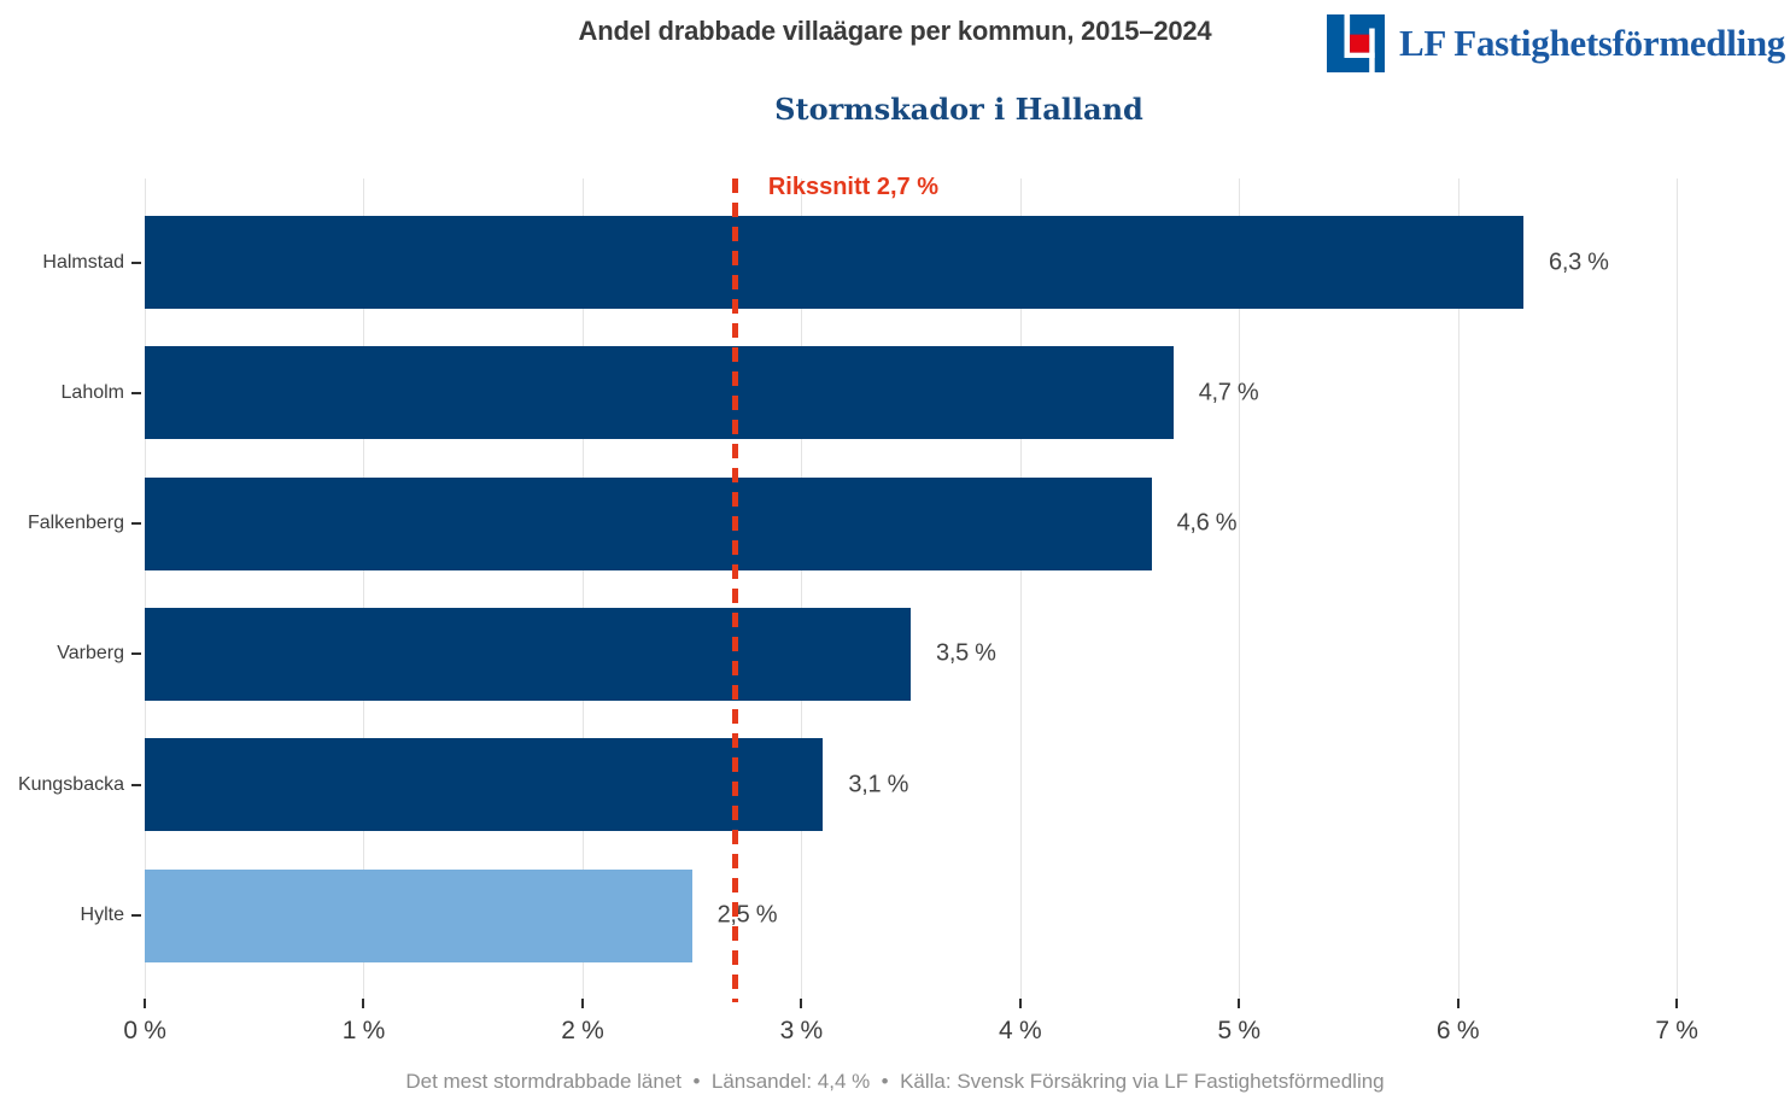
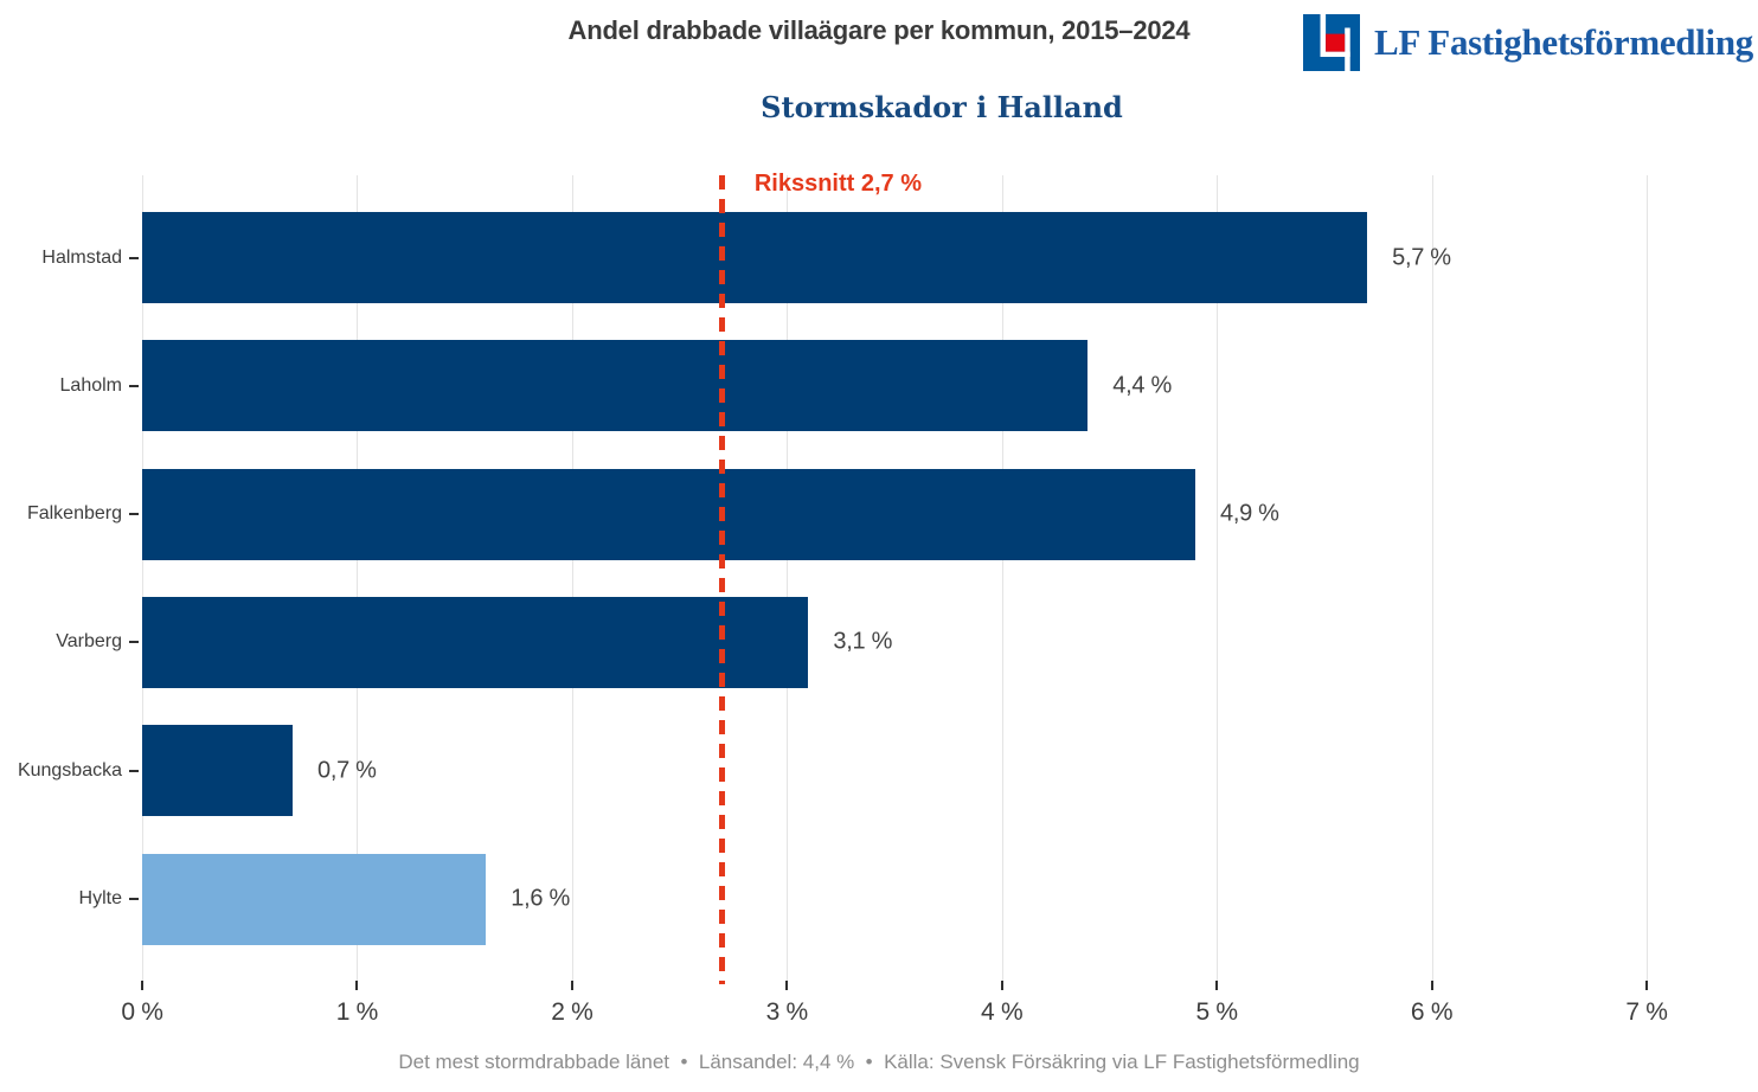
Halmstad: 6,3 -> 5,7
Laholm: 4,7 -> 4,4
Falkenberg: 4,6 -> 4,9
Varberg: 3,5 -> 3,1
Kungsbacka: 3,1 -> 0,7
Hylte: 2,5 -> 1,6
